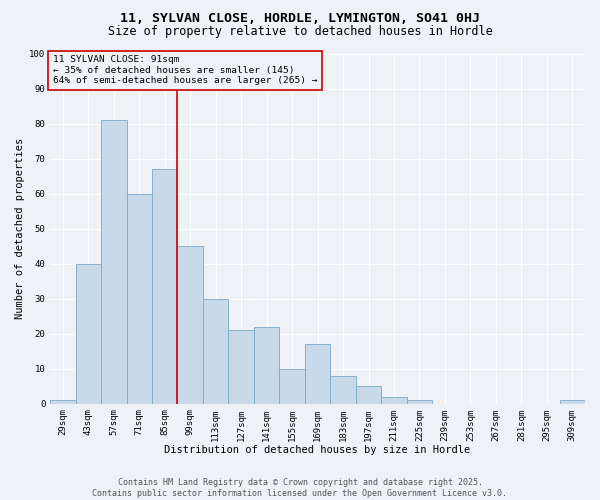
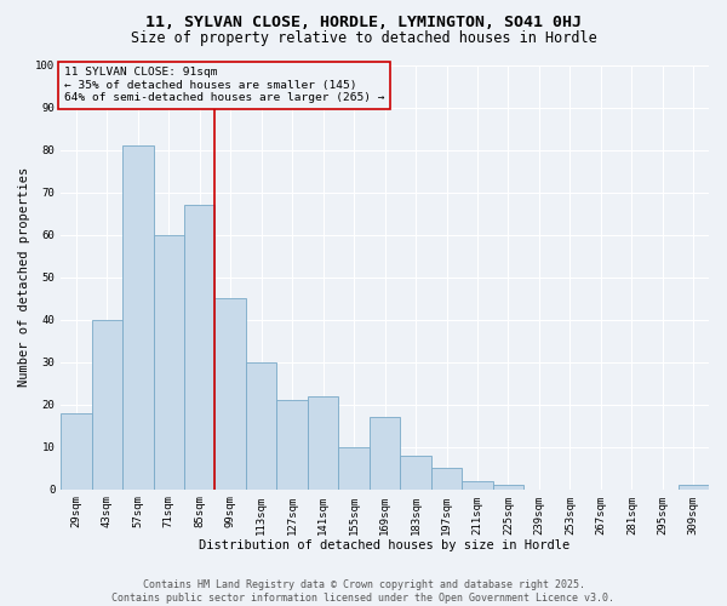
29sqm: 1 -> 18
